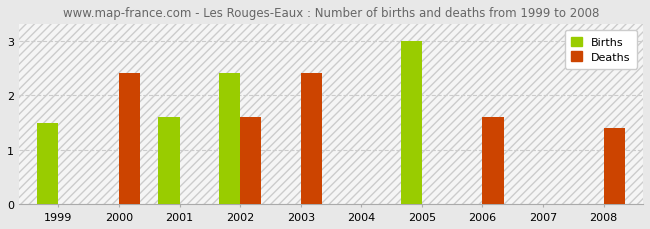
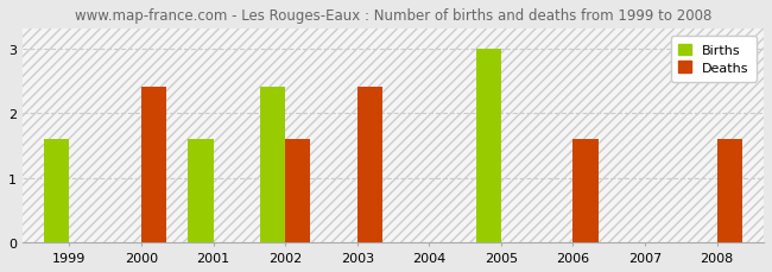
Births/1999: 1.5 -> 1.6
Deaths/2008: 1.4 -> 1.6
